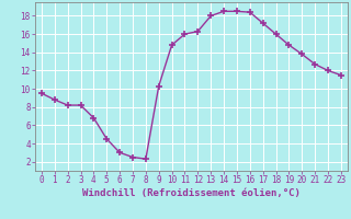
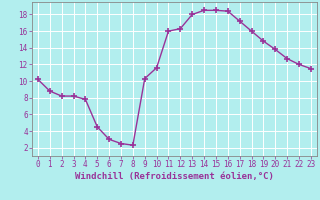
0: 9.5 -> 10.2
4: 6.8 -> 7.8
10: 14.8 -> 11.6
